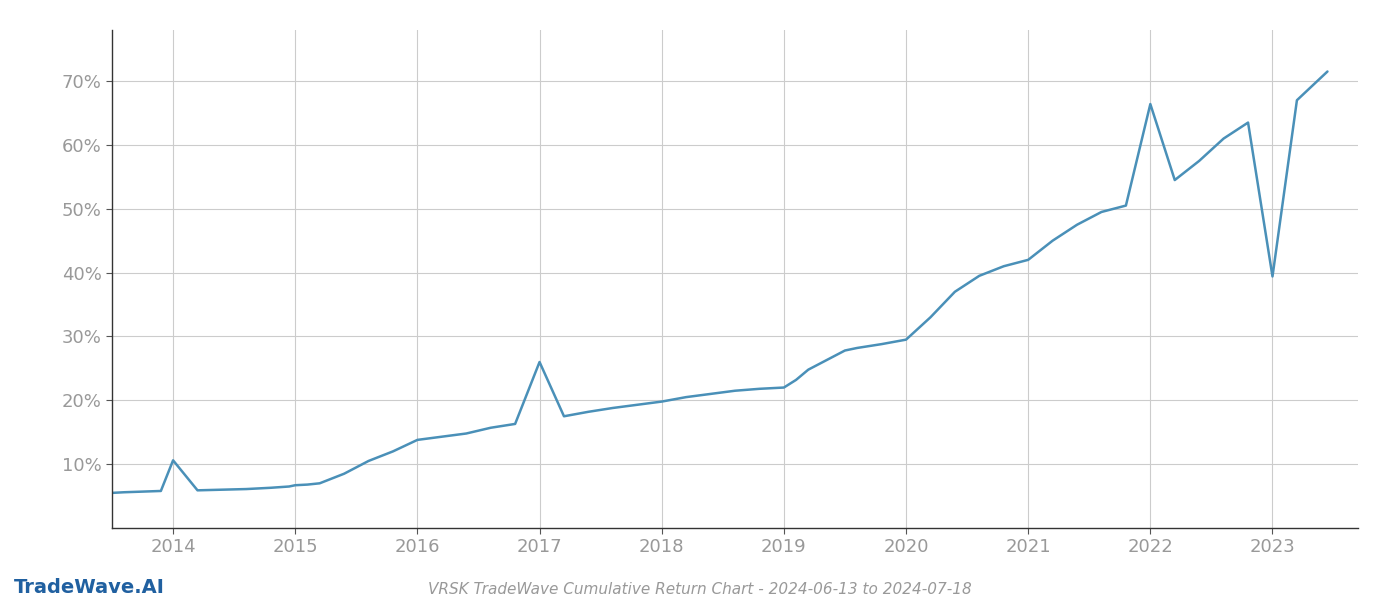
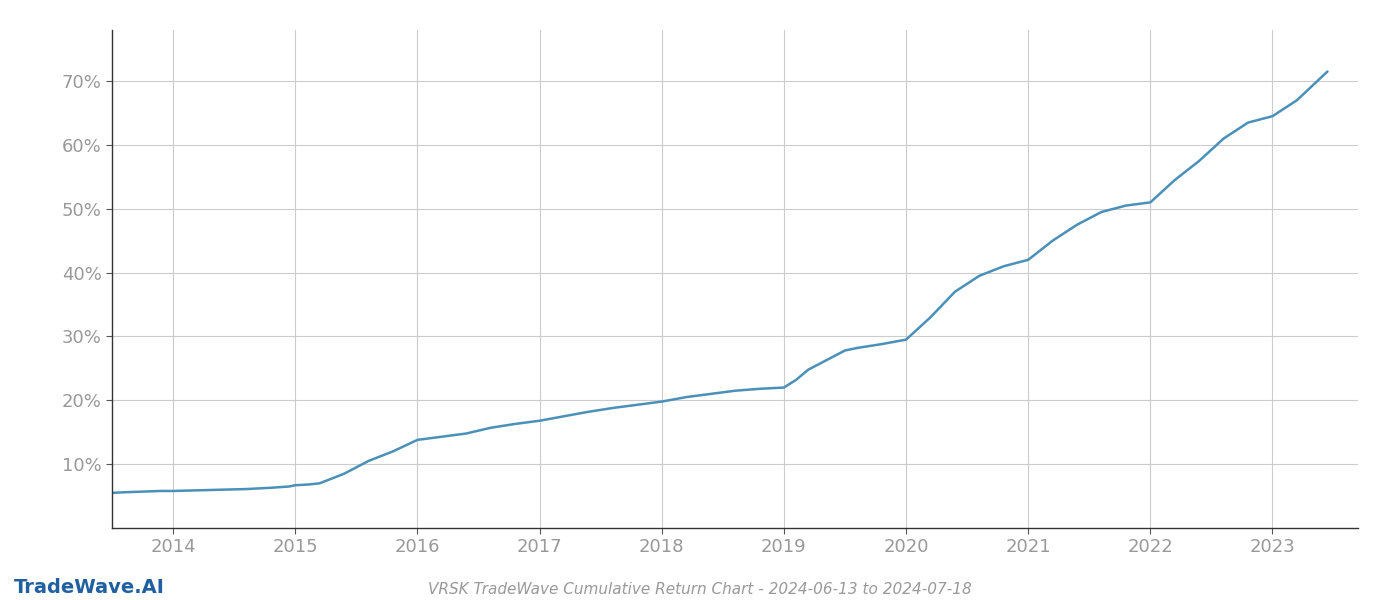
2014: 10.6% -> 5.8%
2017: 26.0% -> 16.8%
2022: 66.4% -> 51.0%
2023: 39.4% -> 64.5%
